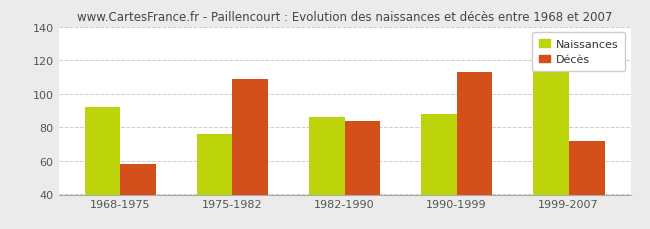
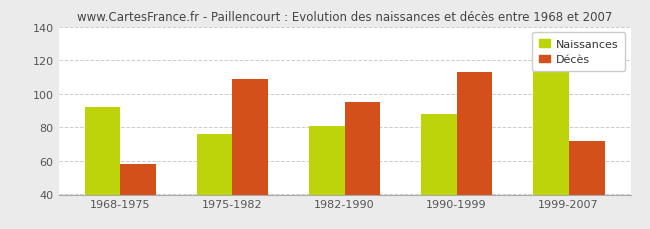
Naissances/1982-1990: 86 -> 81
Décès/1982-1990: 84 -> 95
